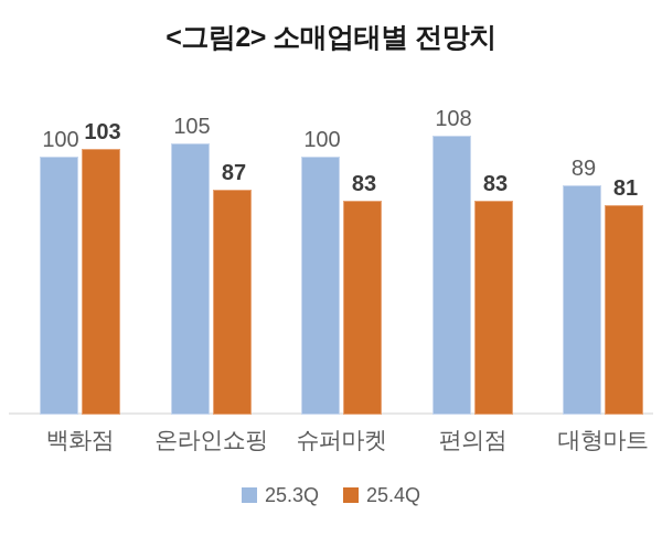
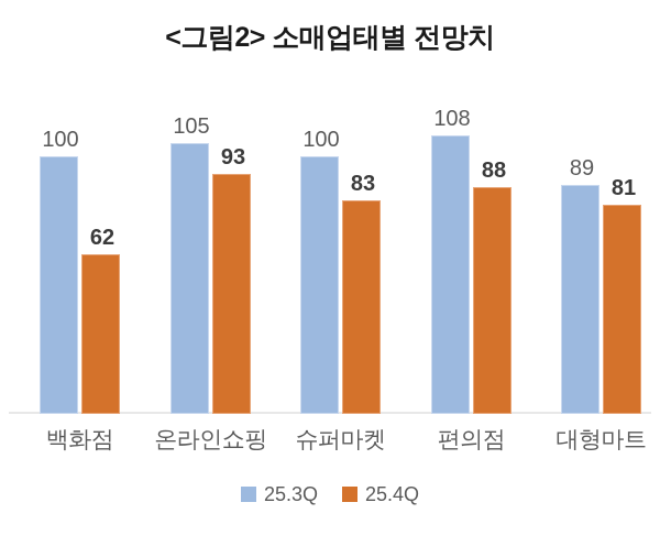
25.4Q/백화점: 103 -> 62
25.4Q/온라인쇼핑: 87 -> 93
25.4Q/편의점: 83 -> 88
